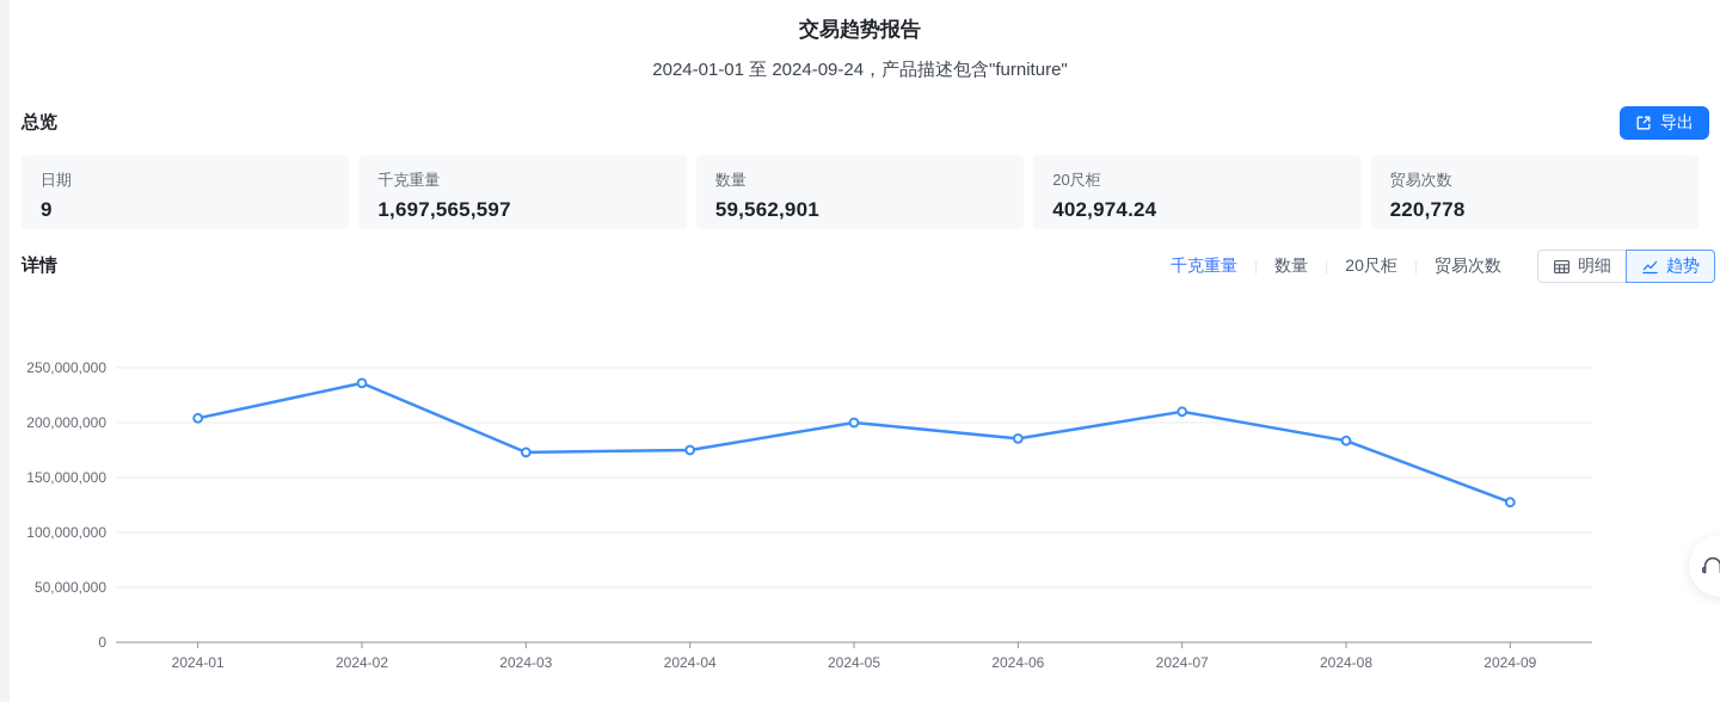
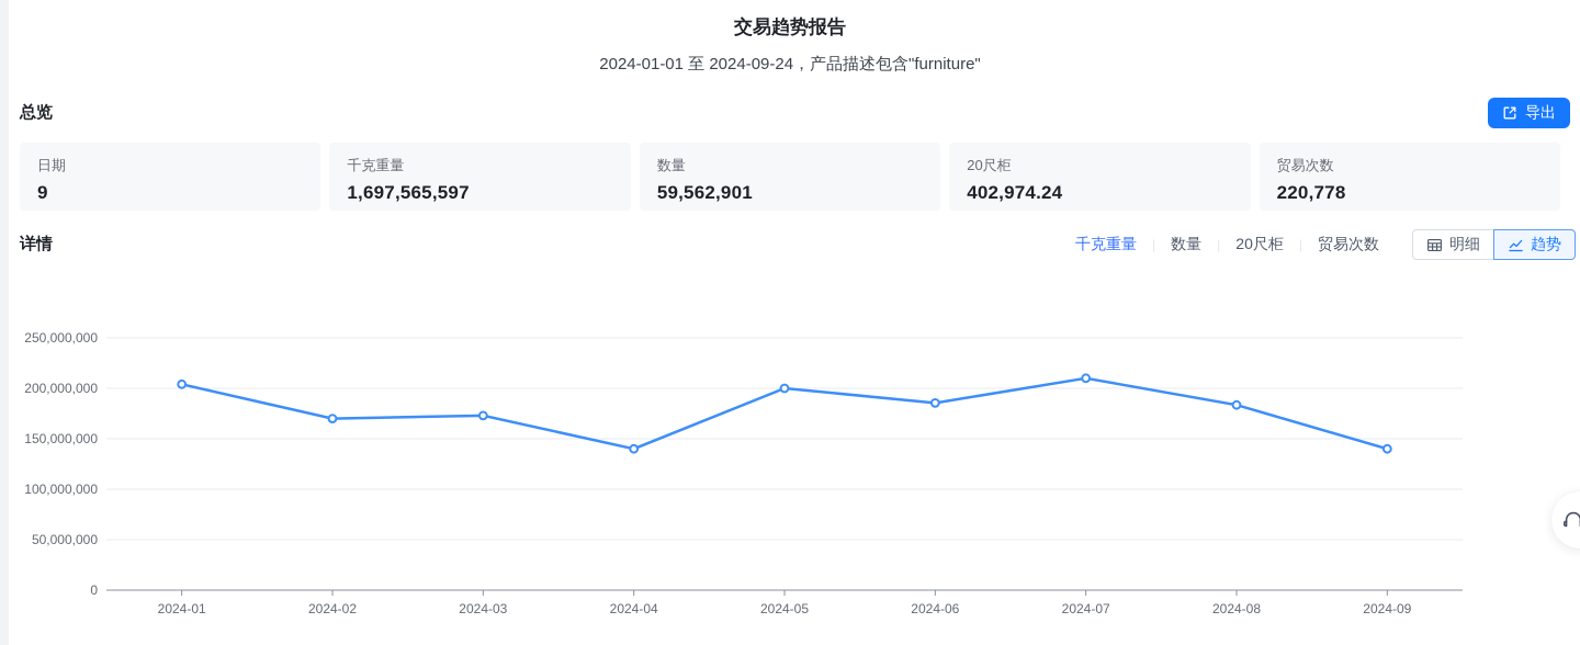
2024-02: 240000000 -> 170000000
2024-04: 180000000 -> 140000000
2024-09: 130000000 -> 140000000
